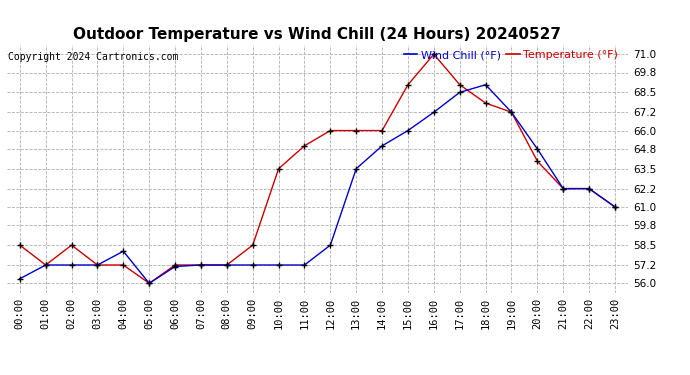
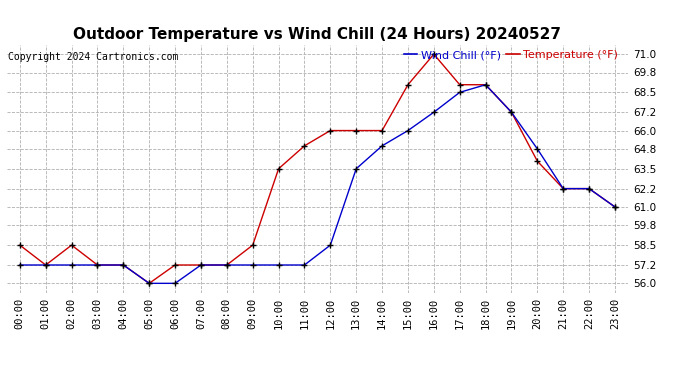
Wind Chill (°F)/00:00: 56.3 -> 57.2
Wind Chill (°F)/04:00: 58.1 -> 57.2
Wind Chill (°F)/06:00: 57.1 -> 56.0
Temperature (°F)/18:00: 67.8 -> 69.0
